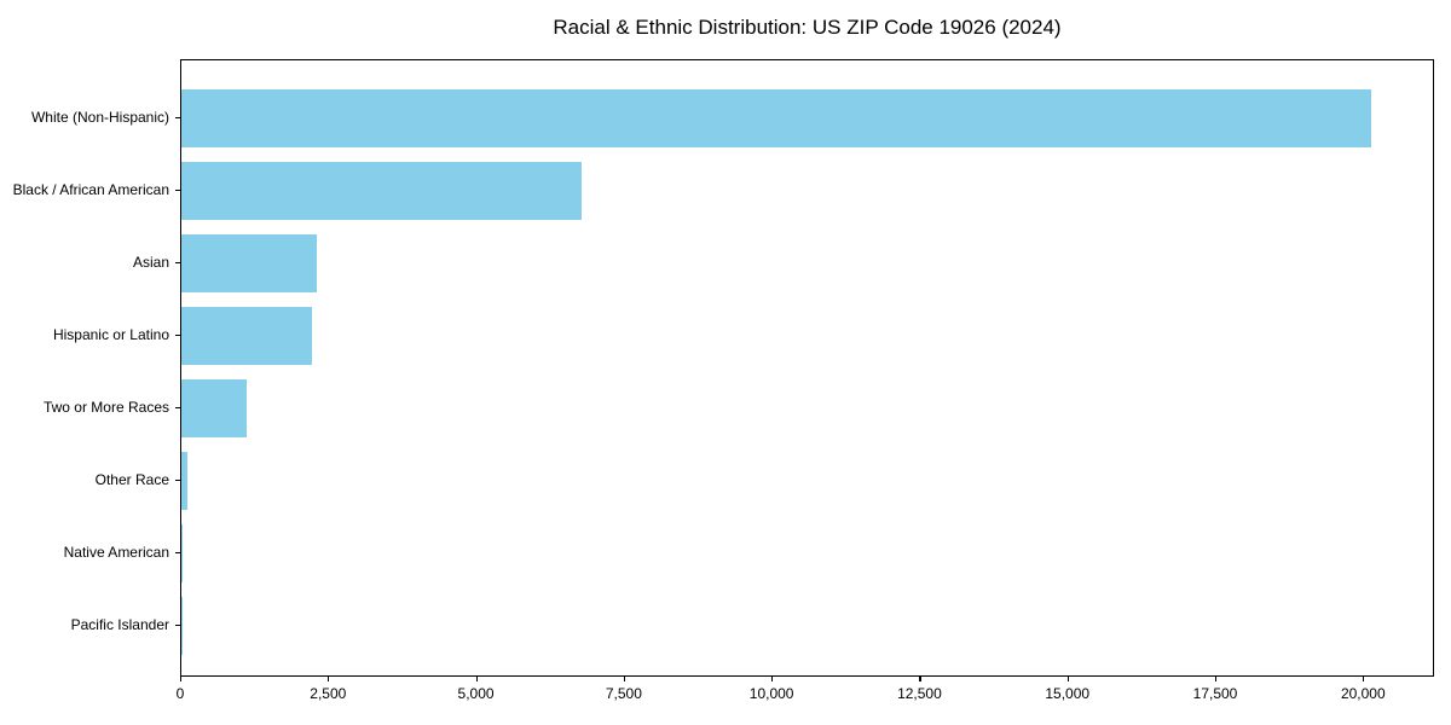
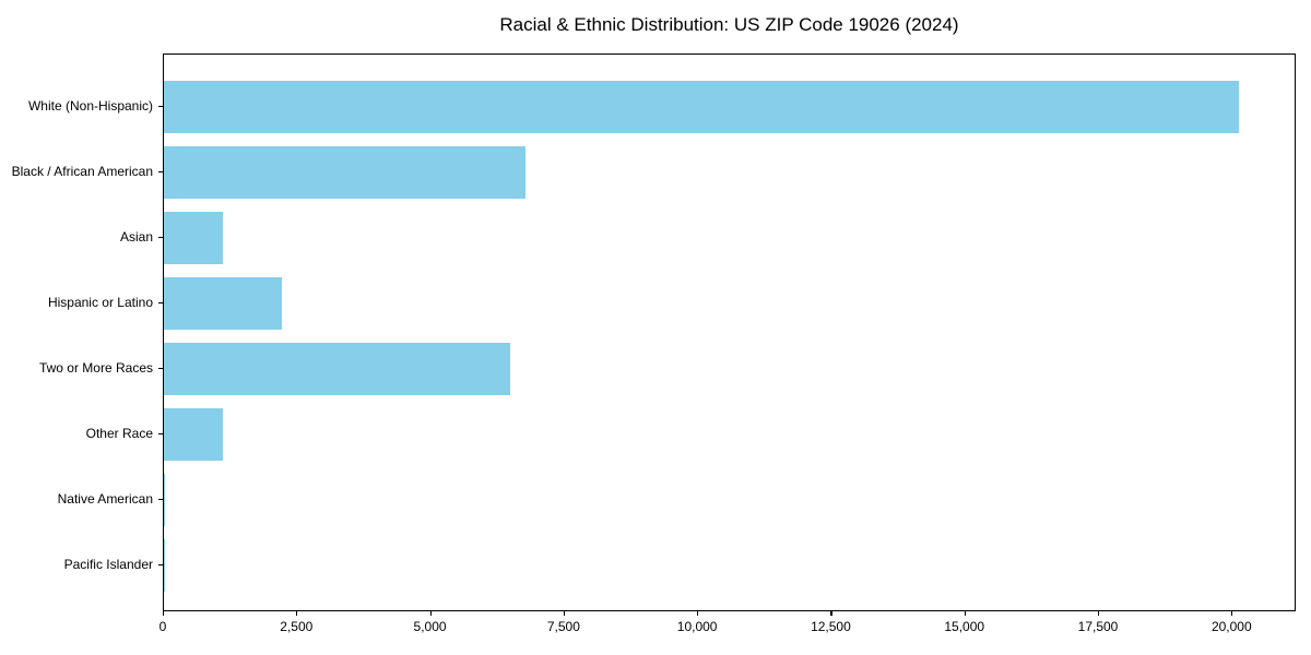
Asian: 2300 -> 1100
Two or More Races: 1100 -> 6500
Other Race: 100 -> 1100
